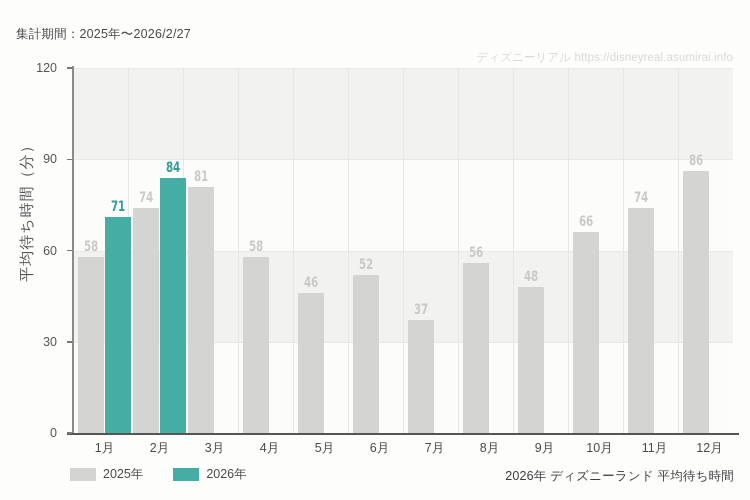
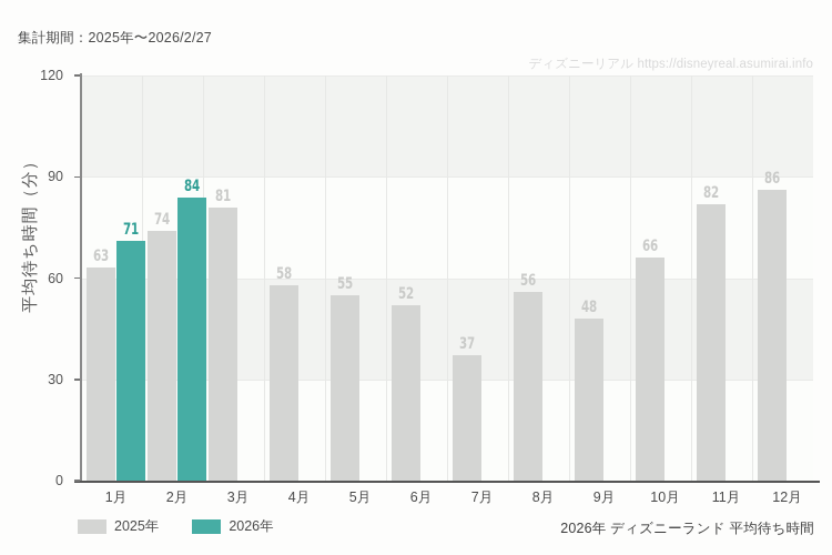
2025年/1月: 58 -> 63
2025年/5月: 46 -> 55
2025年/11月: 74 -> 82
